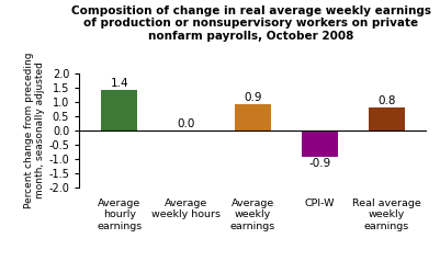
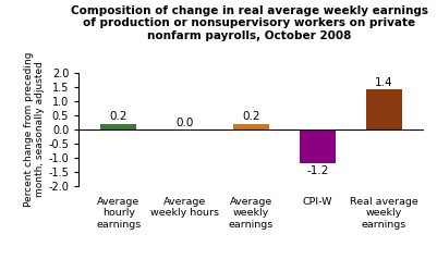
Average hourly earnings: 1.4 -> 0.2
Average weekly earnings: 0.9 -> 0.2
CPI-W: -0.9 -> -1.2
Real average weekly earnings: 0.8 -> 1.4
